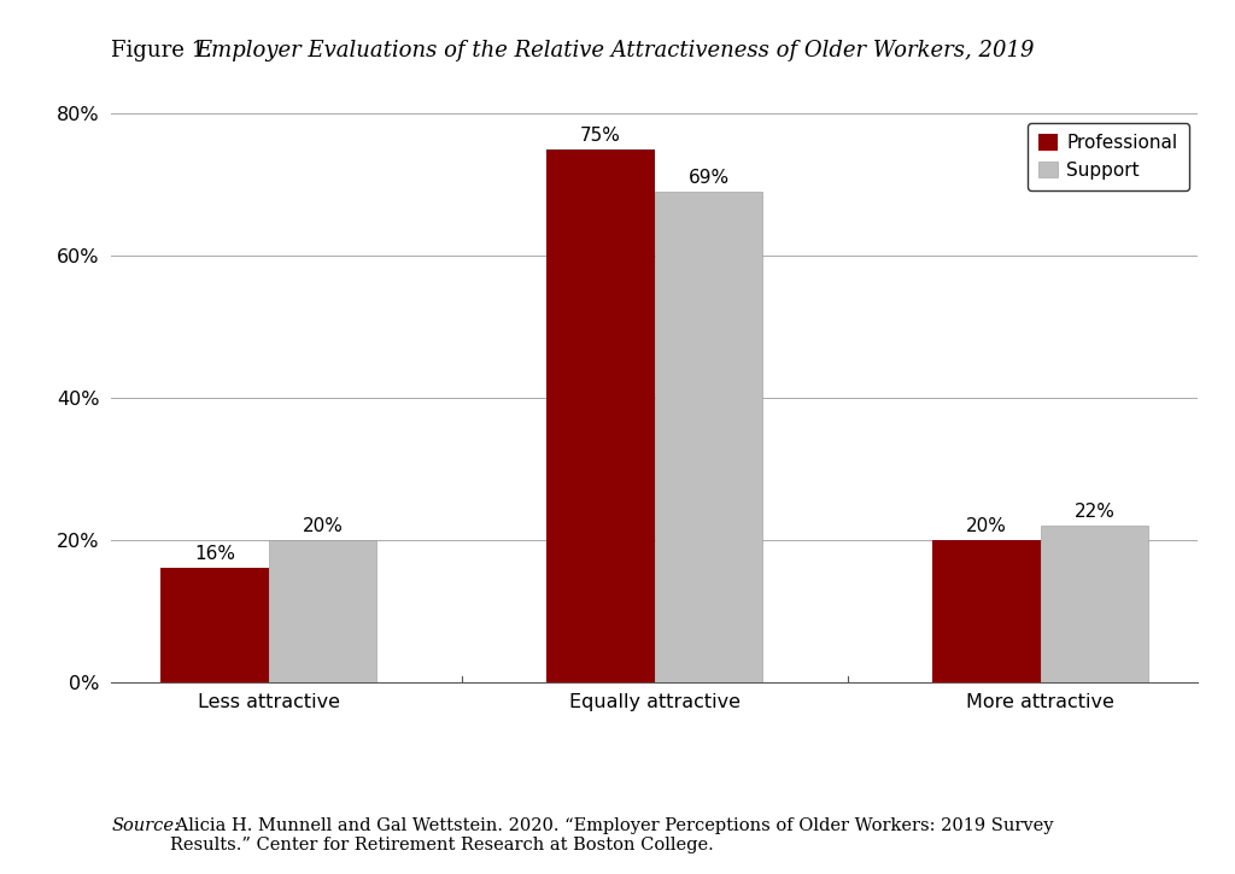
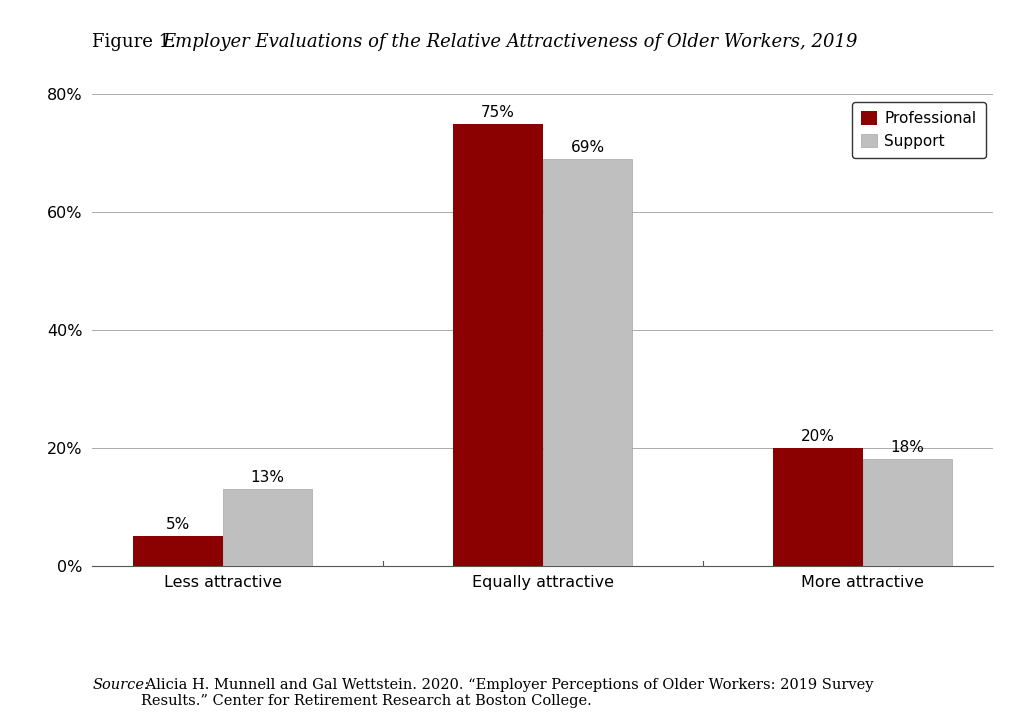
Professional/Less attractive: 16% -> 5%
Support/Less attractive: 20% -> 13%
Support/More attractive: 22% -> 18%
